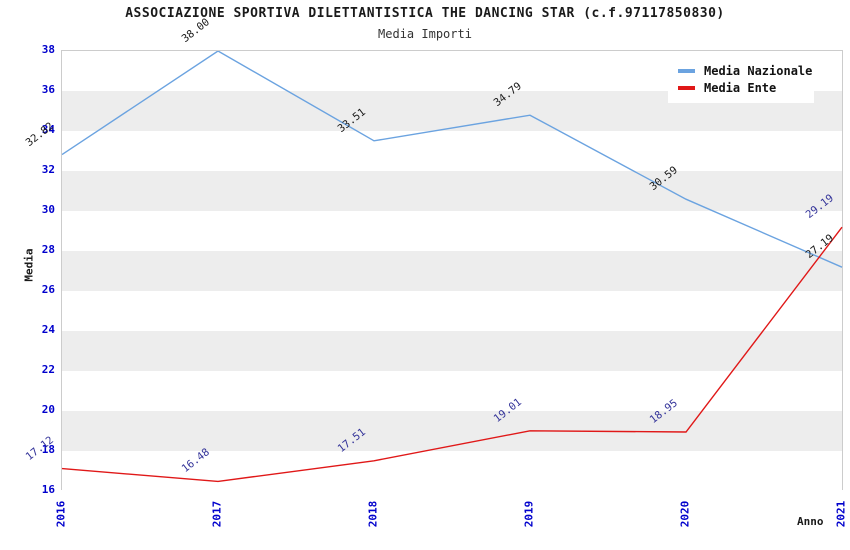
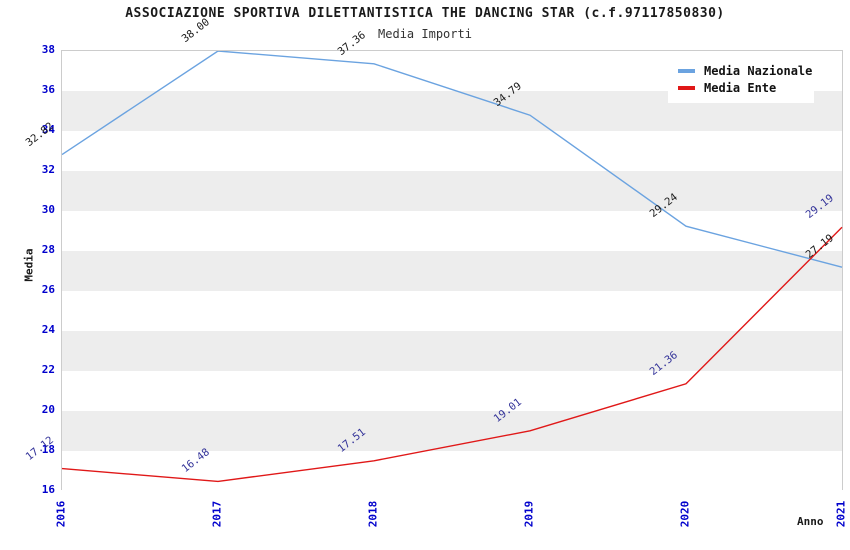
Media Nazionale/2018: 33.51 -> 37.36
Media Nazionale/2020: 30.59 -> 29.24
Media Ente/2020: 18.95 -> 21.36
